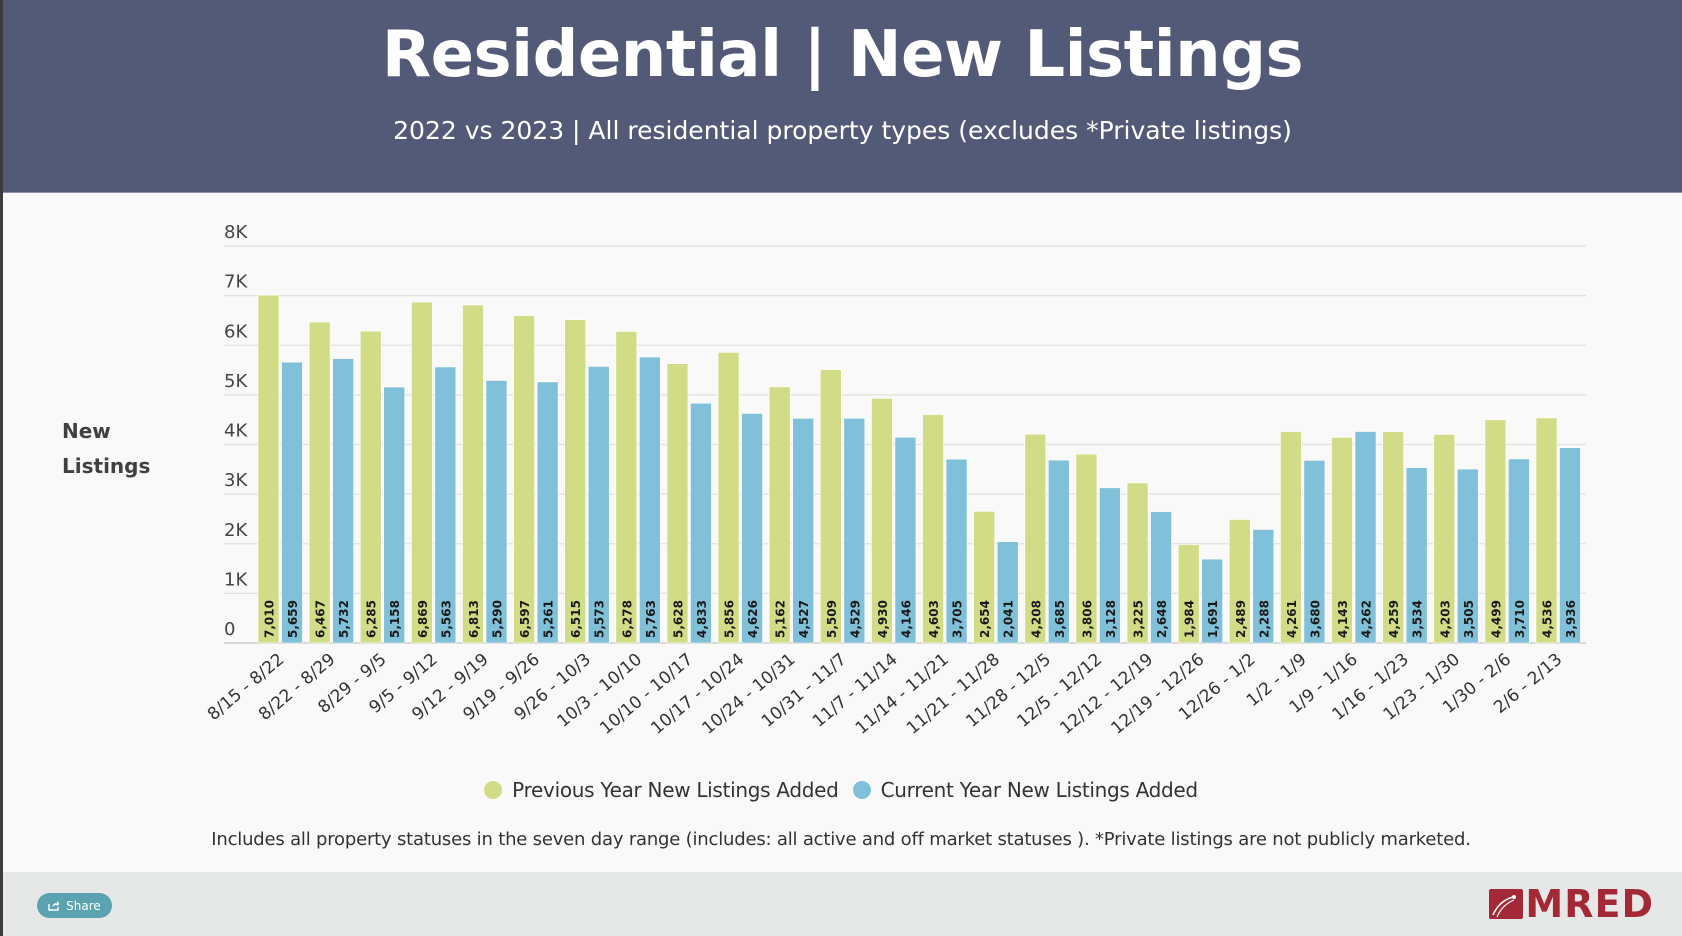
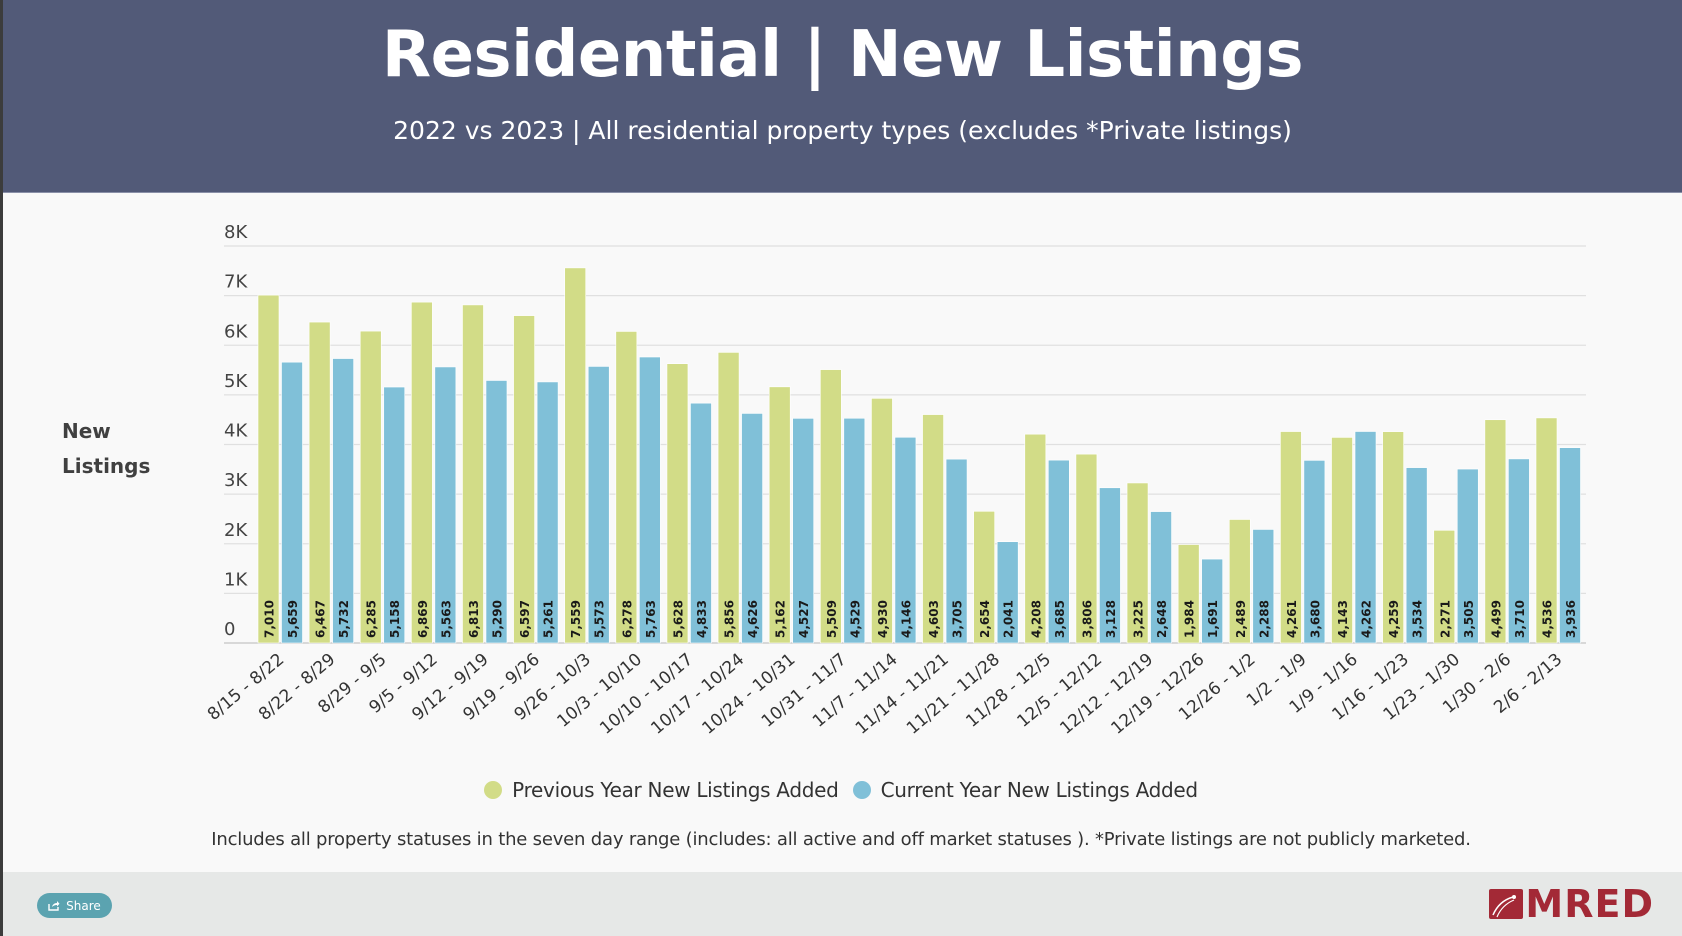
Previous Year New Listings Added/9/26 - 10/3: 6,515 -> 7,559
Previous Year New Listings Added/1/23 - 1/30: 4,203 -> 2,271
